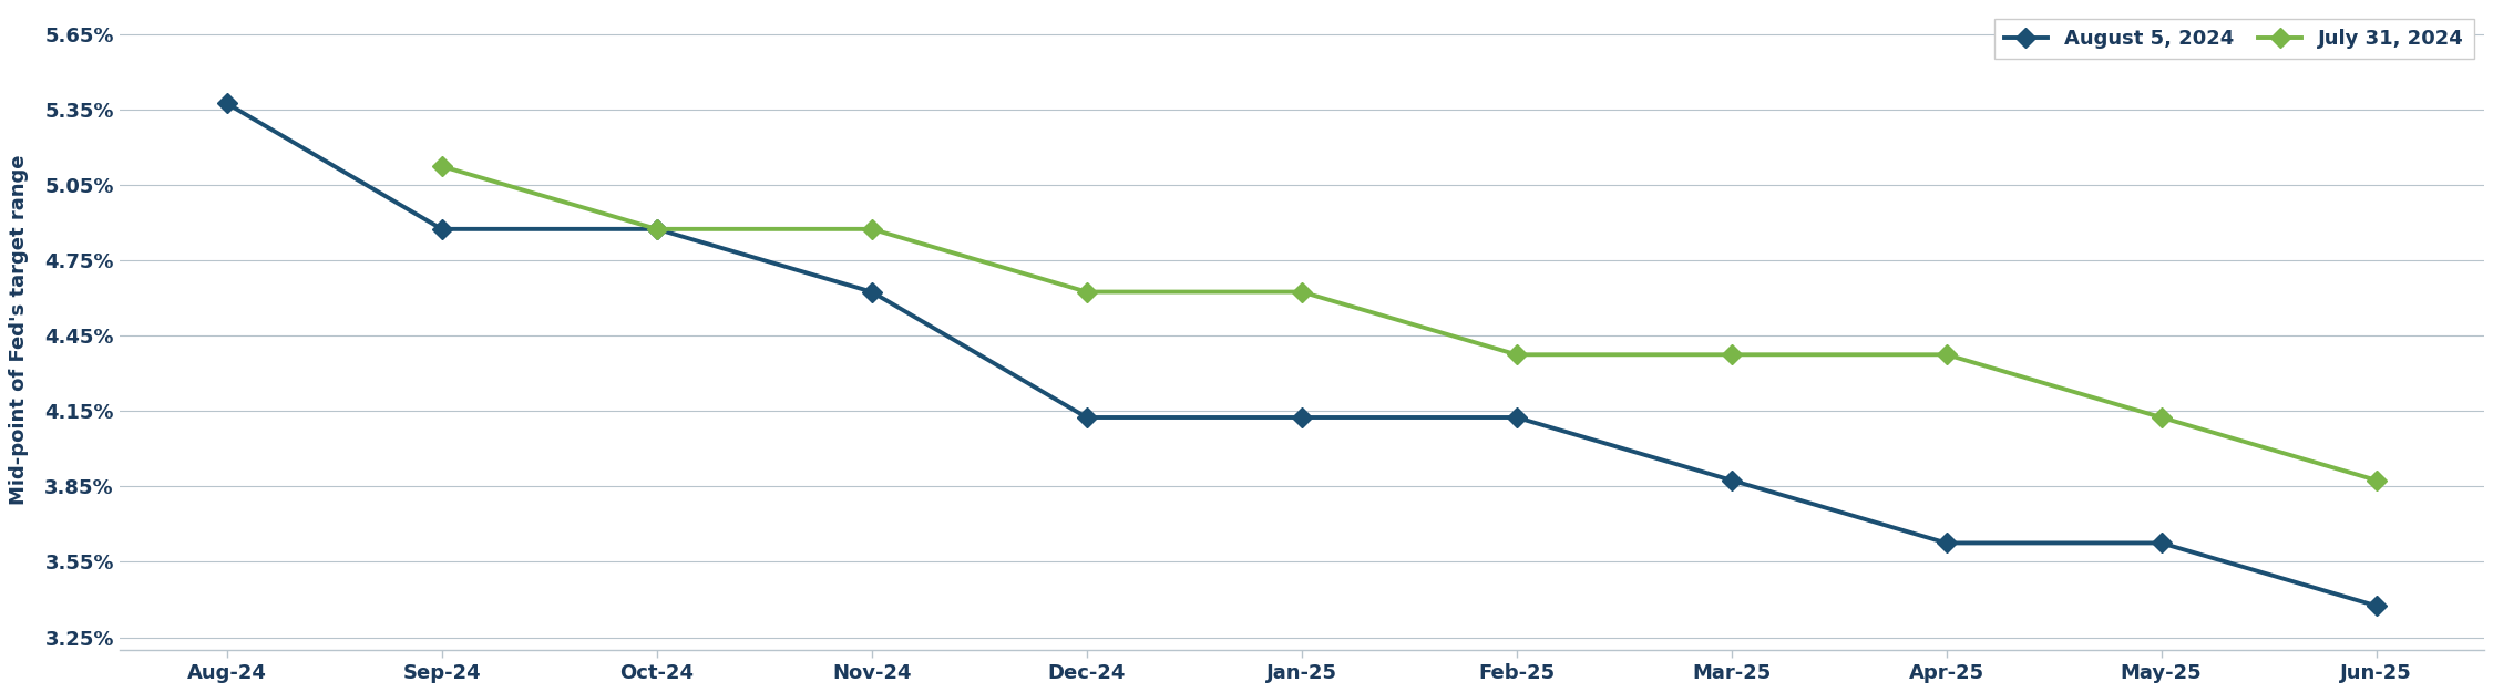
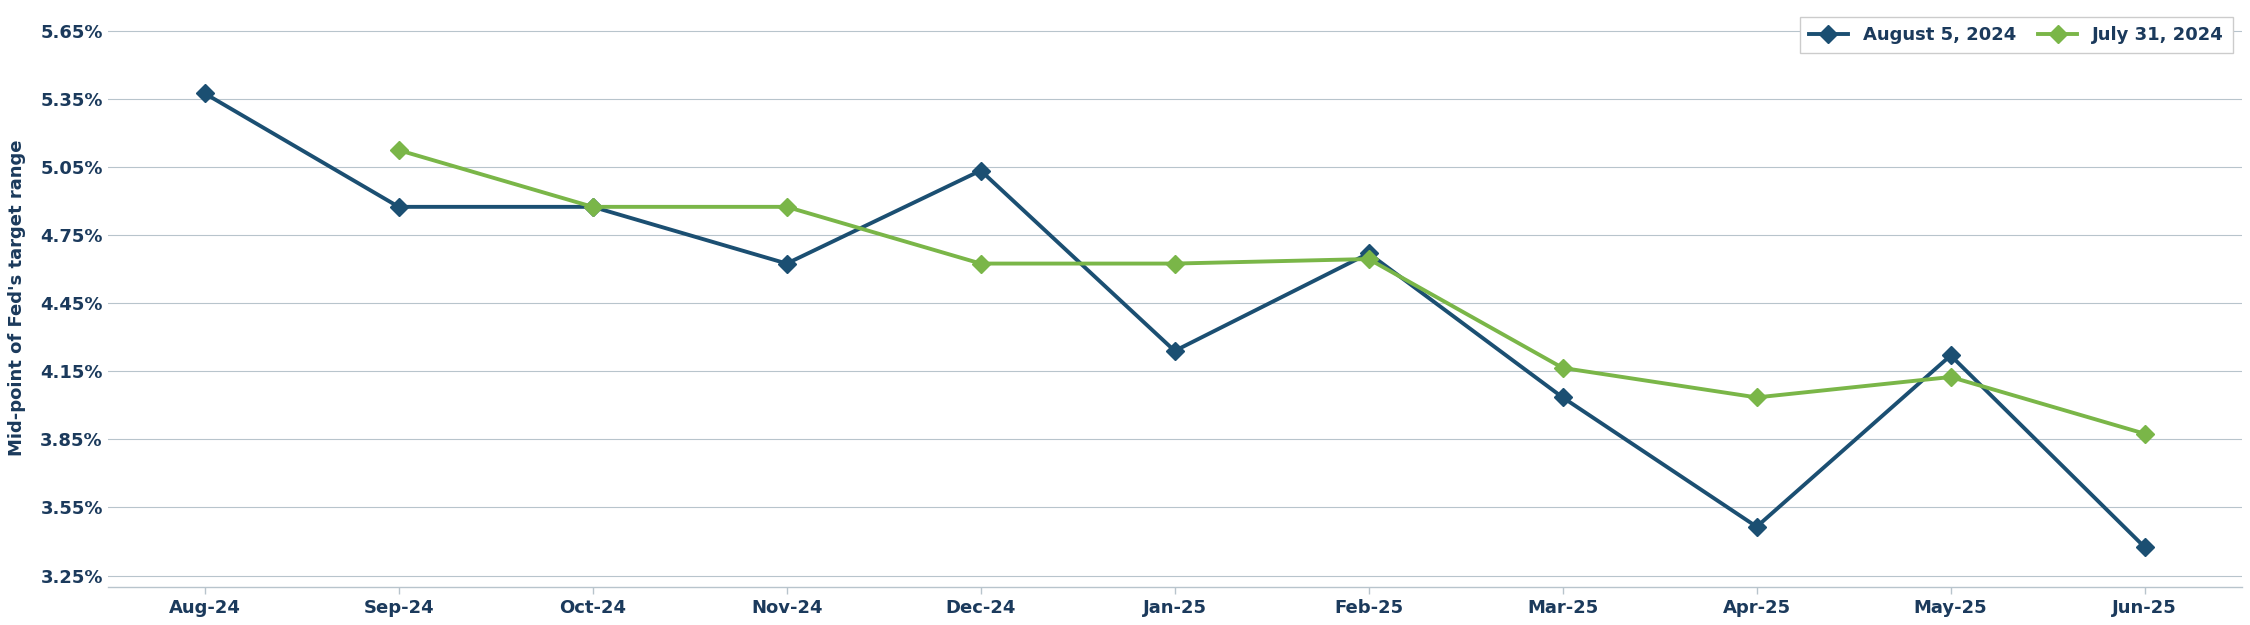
August 5, 2024/Dec-24: 4.125% -> 5.035%
August 5, 2024/Jan-25: 4.125% -> 4.240%
August 5, 2024/Feb-25: 4.125% -> 4.670%
July 31, 2024/Feb-25: 4.375% -> 4.645%
August 5, 2024/Mar-25: 3.875% -> 4.035%
July 31, 2024/Mar-25: 4.375% -> 4.165%
August 5, 2024/Apr-25: 3.625% -> 3.465%
July 31, 2024/Apr-25: 4.375% -> 4.035%
August 5, 2024/May-25: 3.625% -> 4.220%
